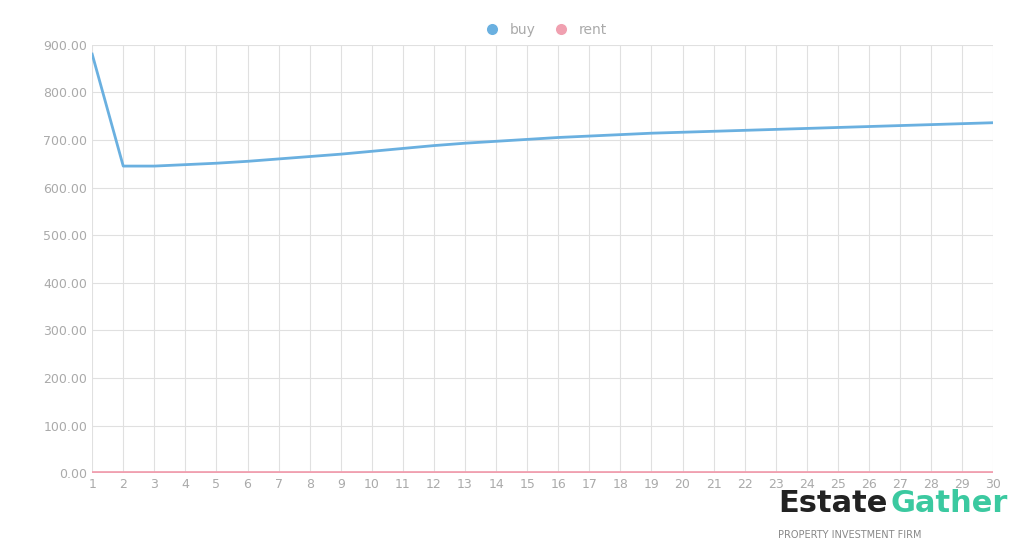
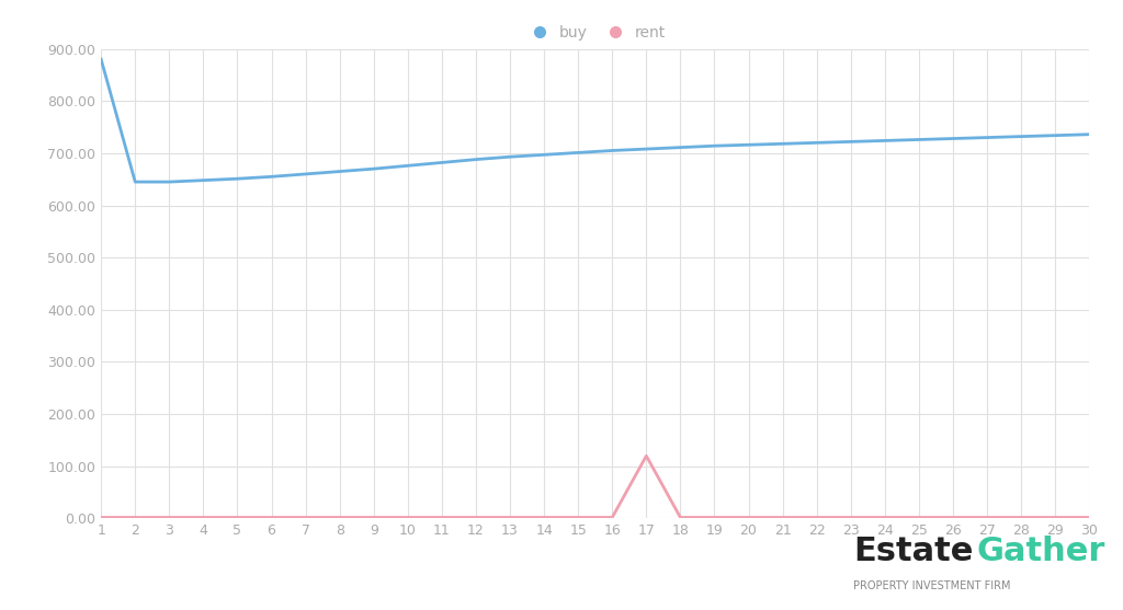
rent/17: 2 -> 120
